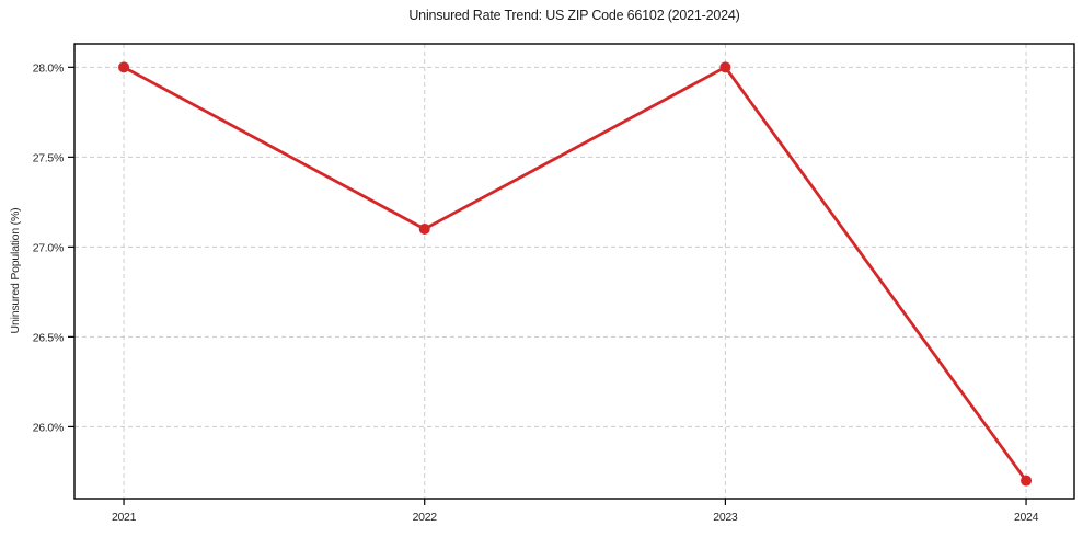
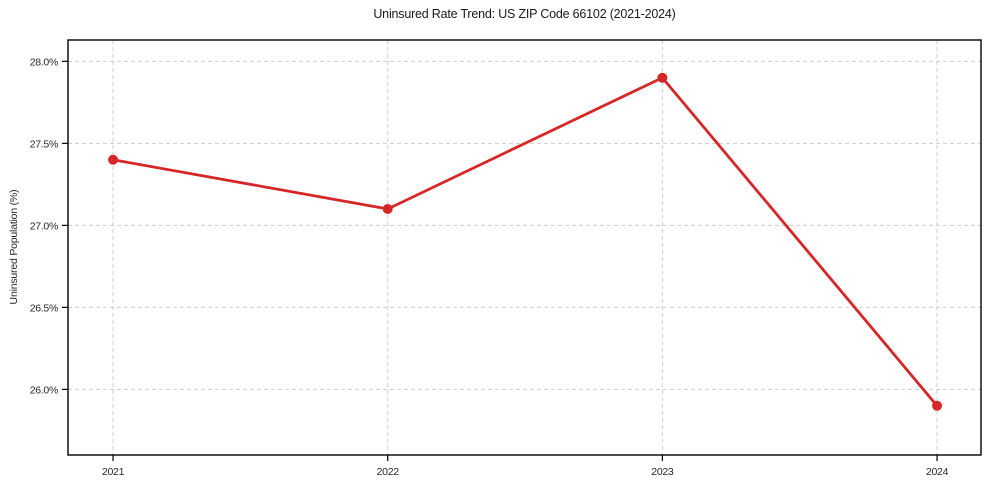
2021: 28.0% -> 27.4%
2023: 28.0% -> 27.9%
2024: 25.7% -> 25.9%
